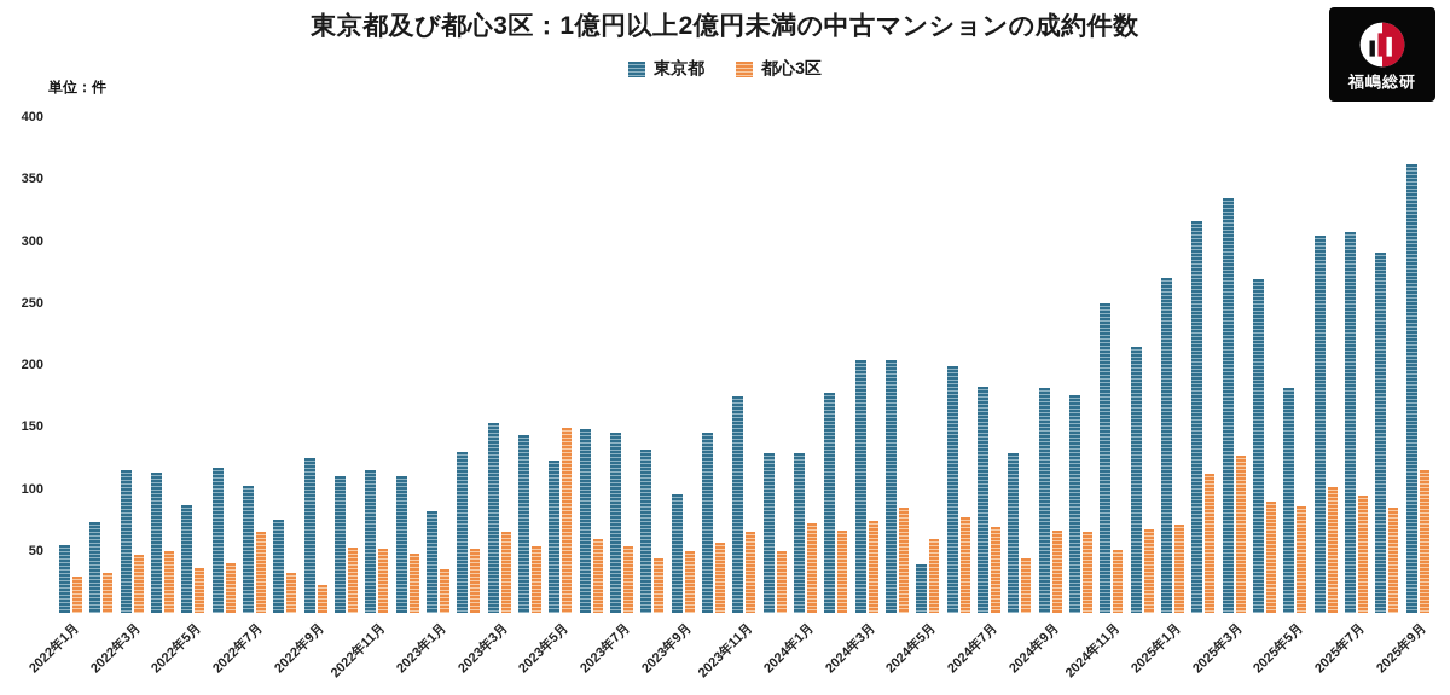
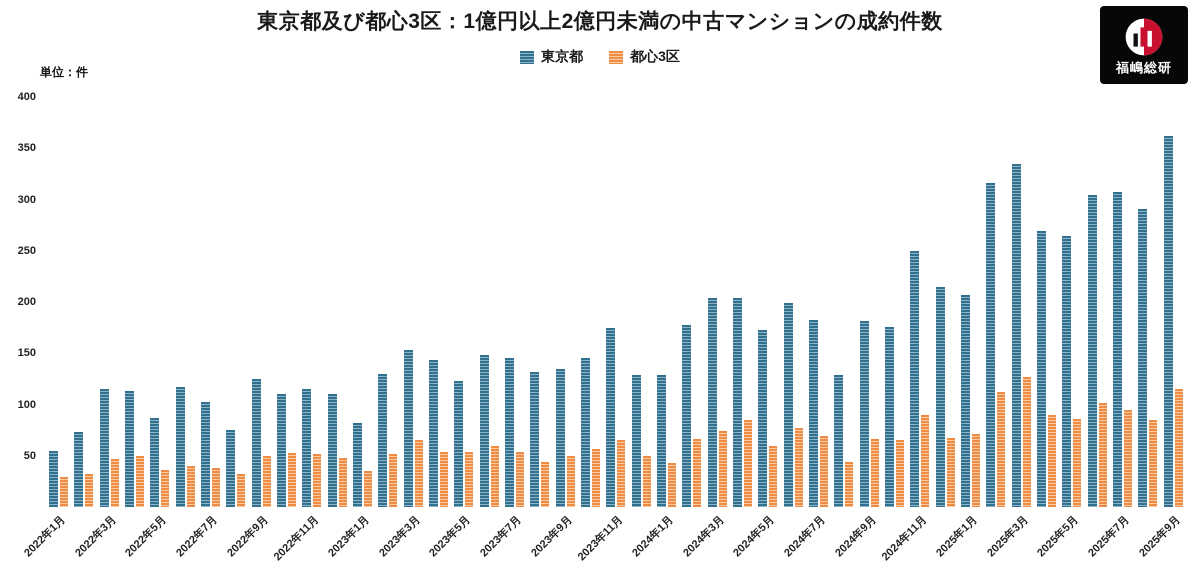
都心3区/2022年7月: 65 -> 38
都心3区/2022年9月: 22 -> 50
都心3区/2023年5月: 149 -> 54
東京都/2023年9月: 96 -> 135
都心3区/2024年1月: 72 -> 43
東京都/2024年5月: 39 -> 173
都心3区/2024年11月: 51 -> 90
東京都/2025年1月: 270 -> 207
東京都/2025年5月: 181 -> 264
